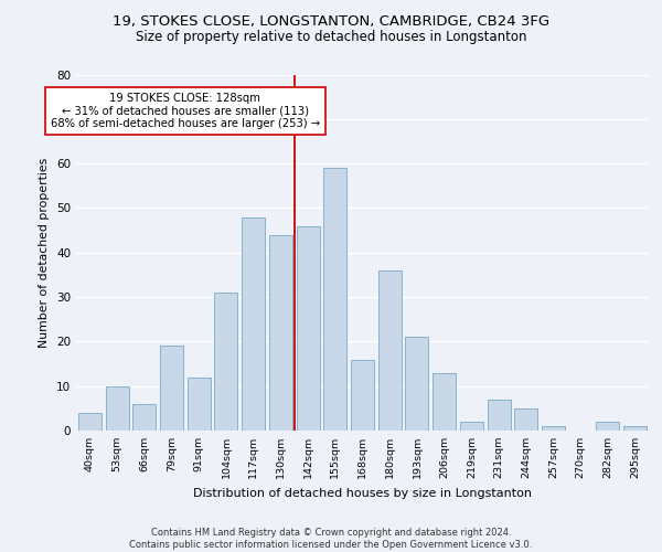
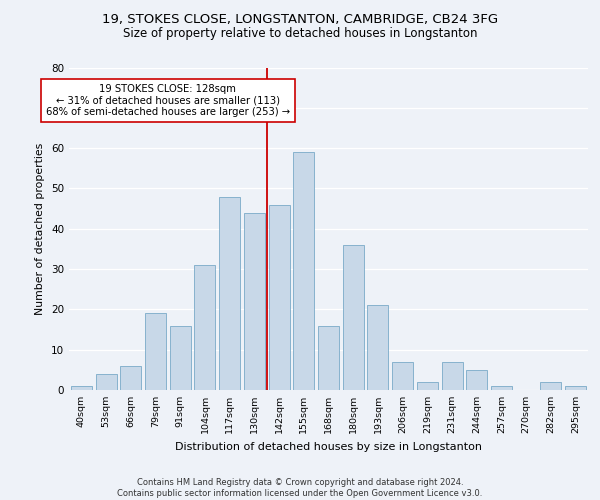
40sqm: 4 -> 1
53sqm: 10 -> 4
91sqm: 12 -> 16
206sqm: 13 -> 7
